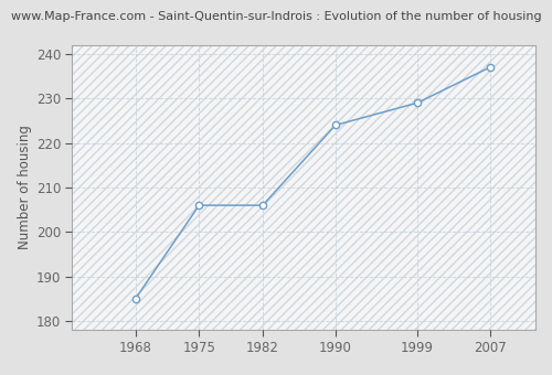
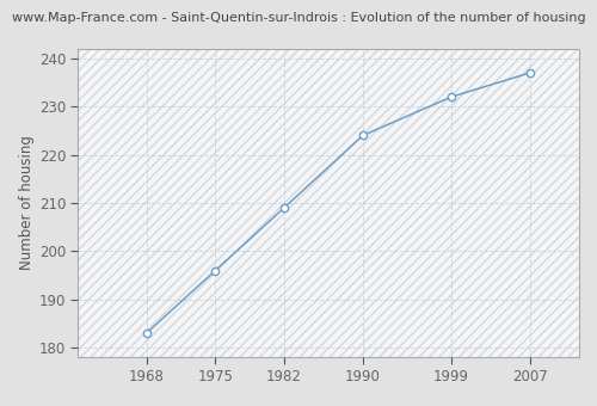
1968: 185 -> 183
1975: 206 -> 196
1982: 206 -> 209
1999: 229 -> 232
